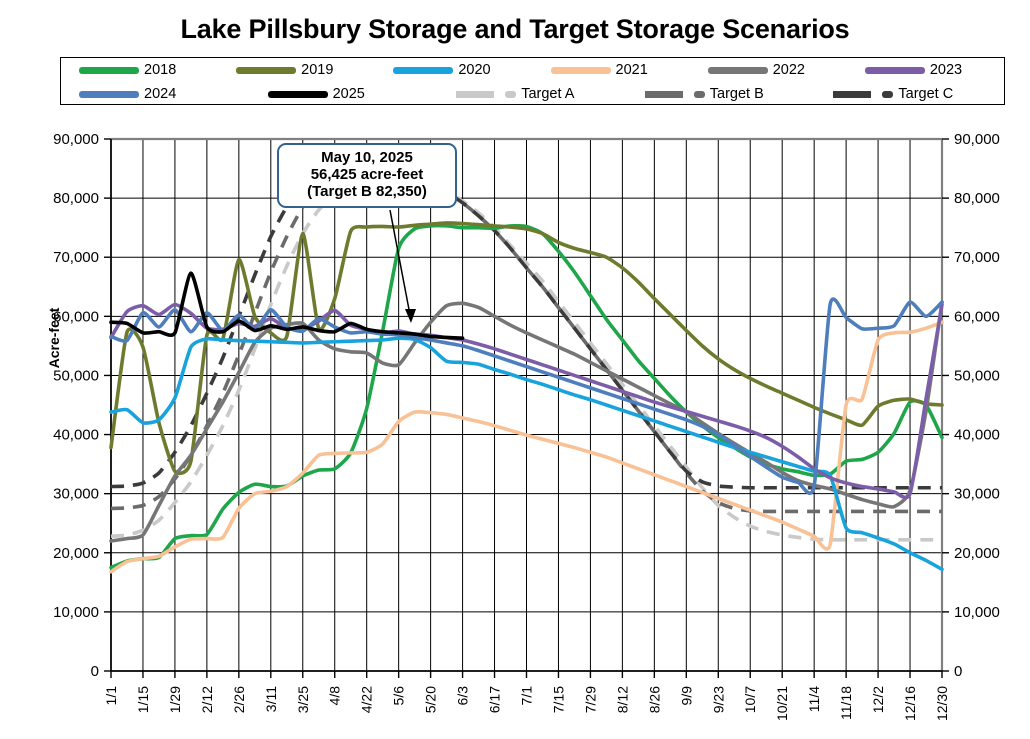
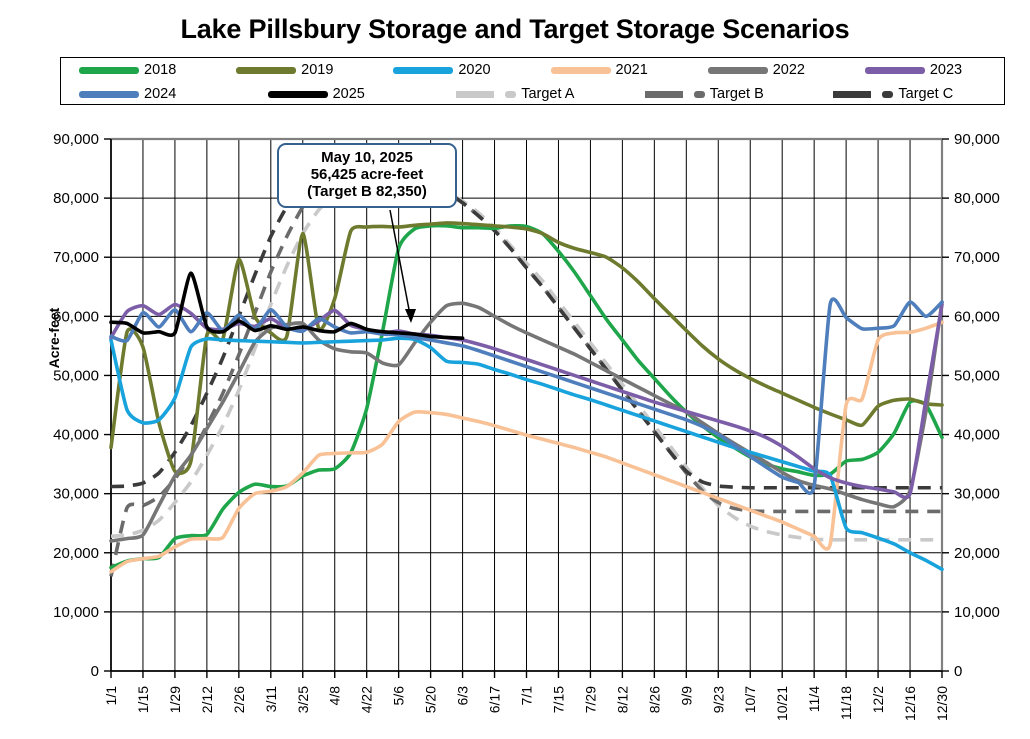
2020/0: 44000 -> 56000
Target B/0: 28000 -> 16000
